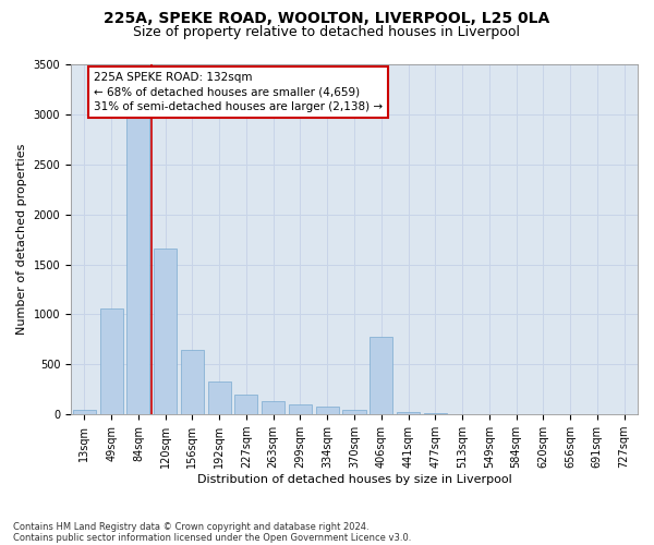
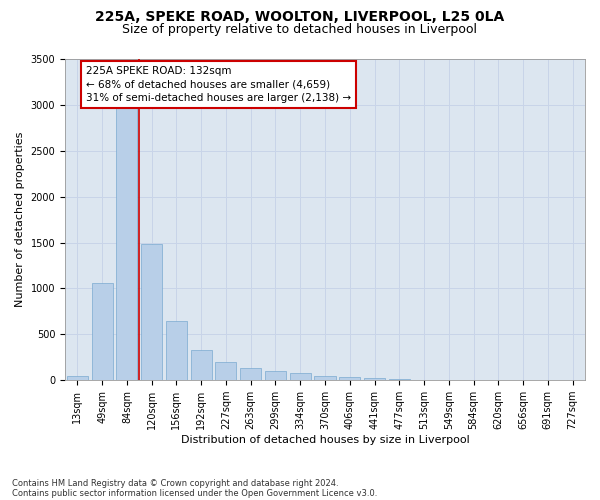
120sqm: 1660 -> 1480
406sqm: 780 -> 30
